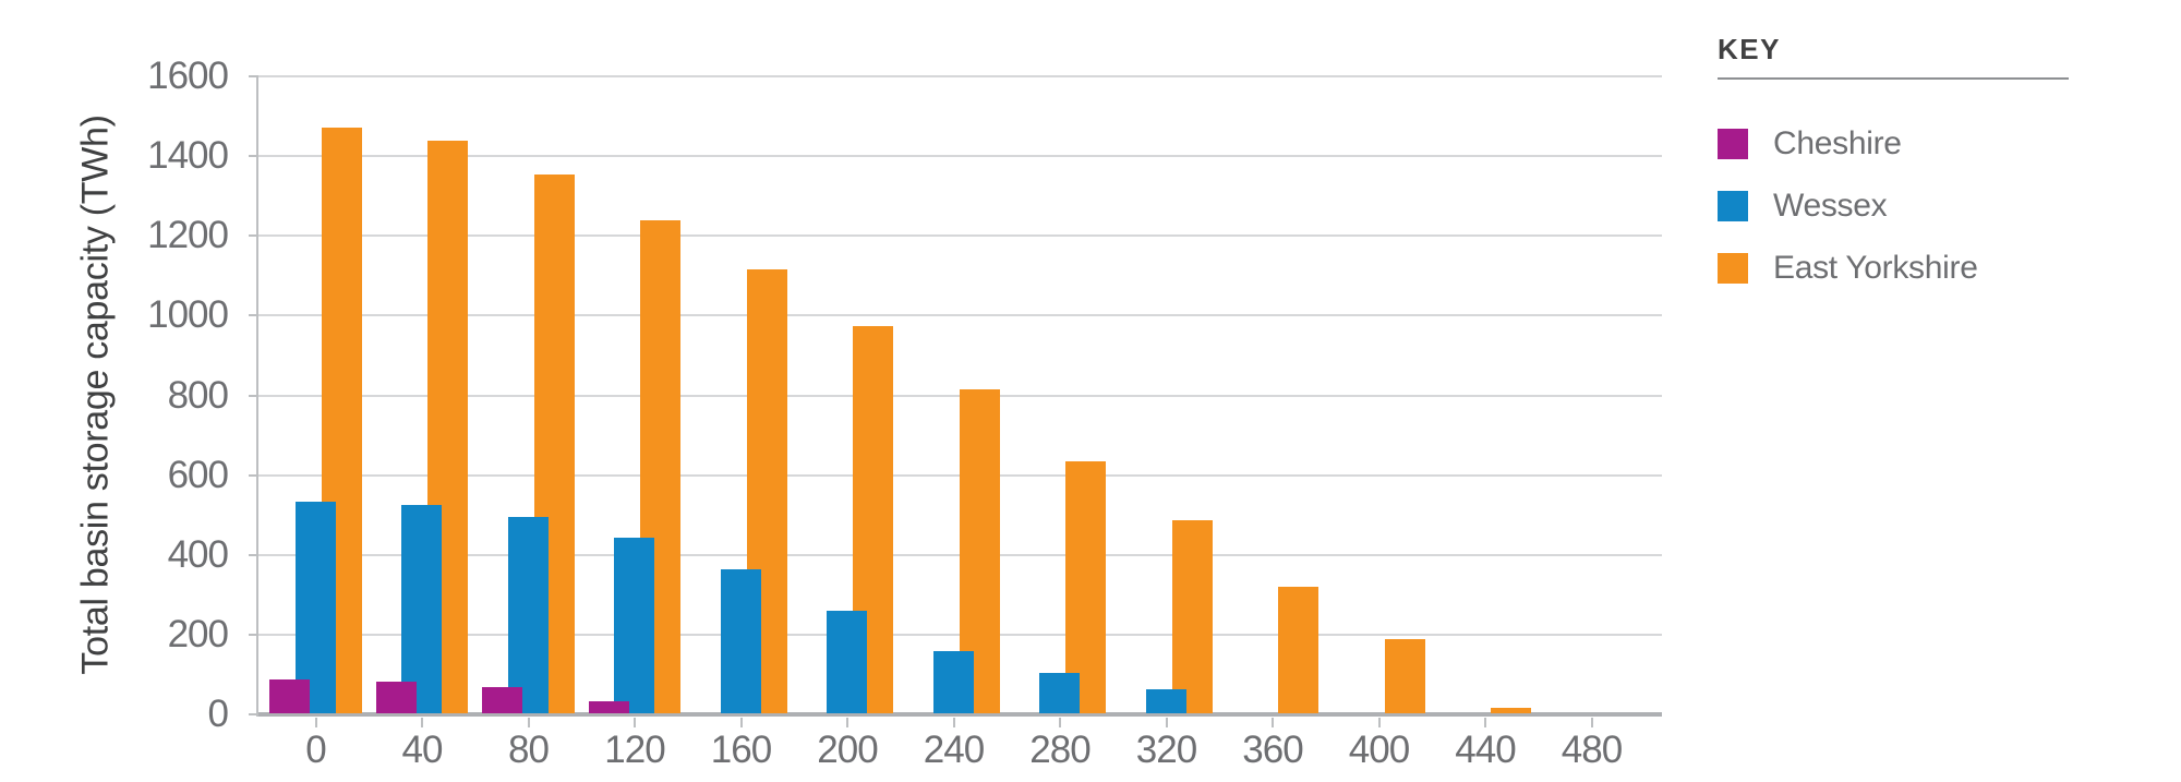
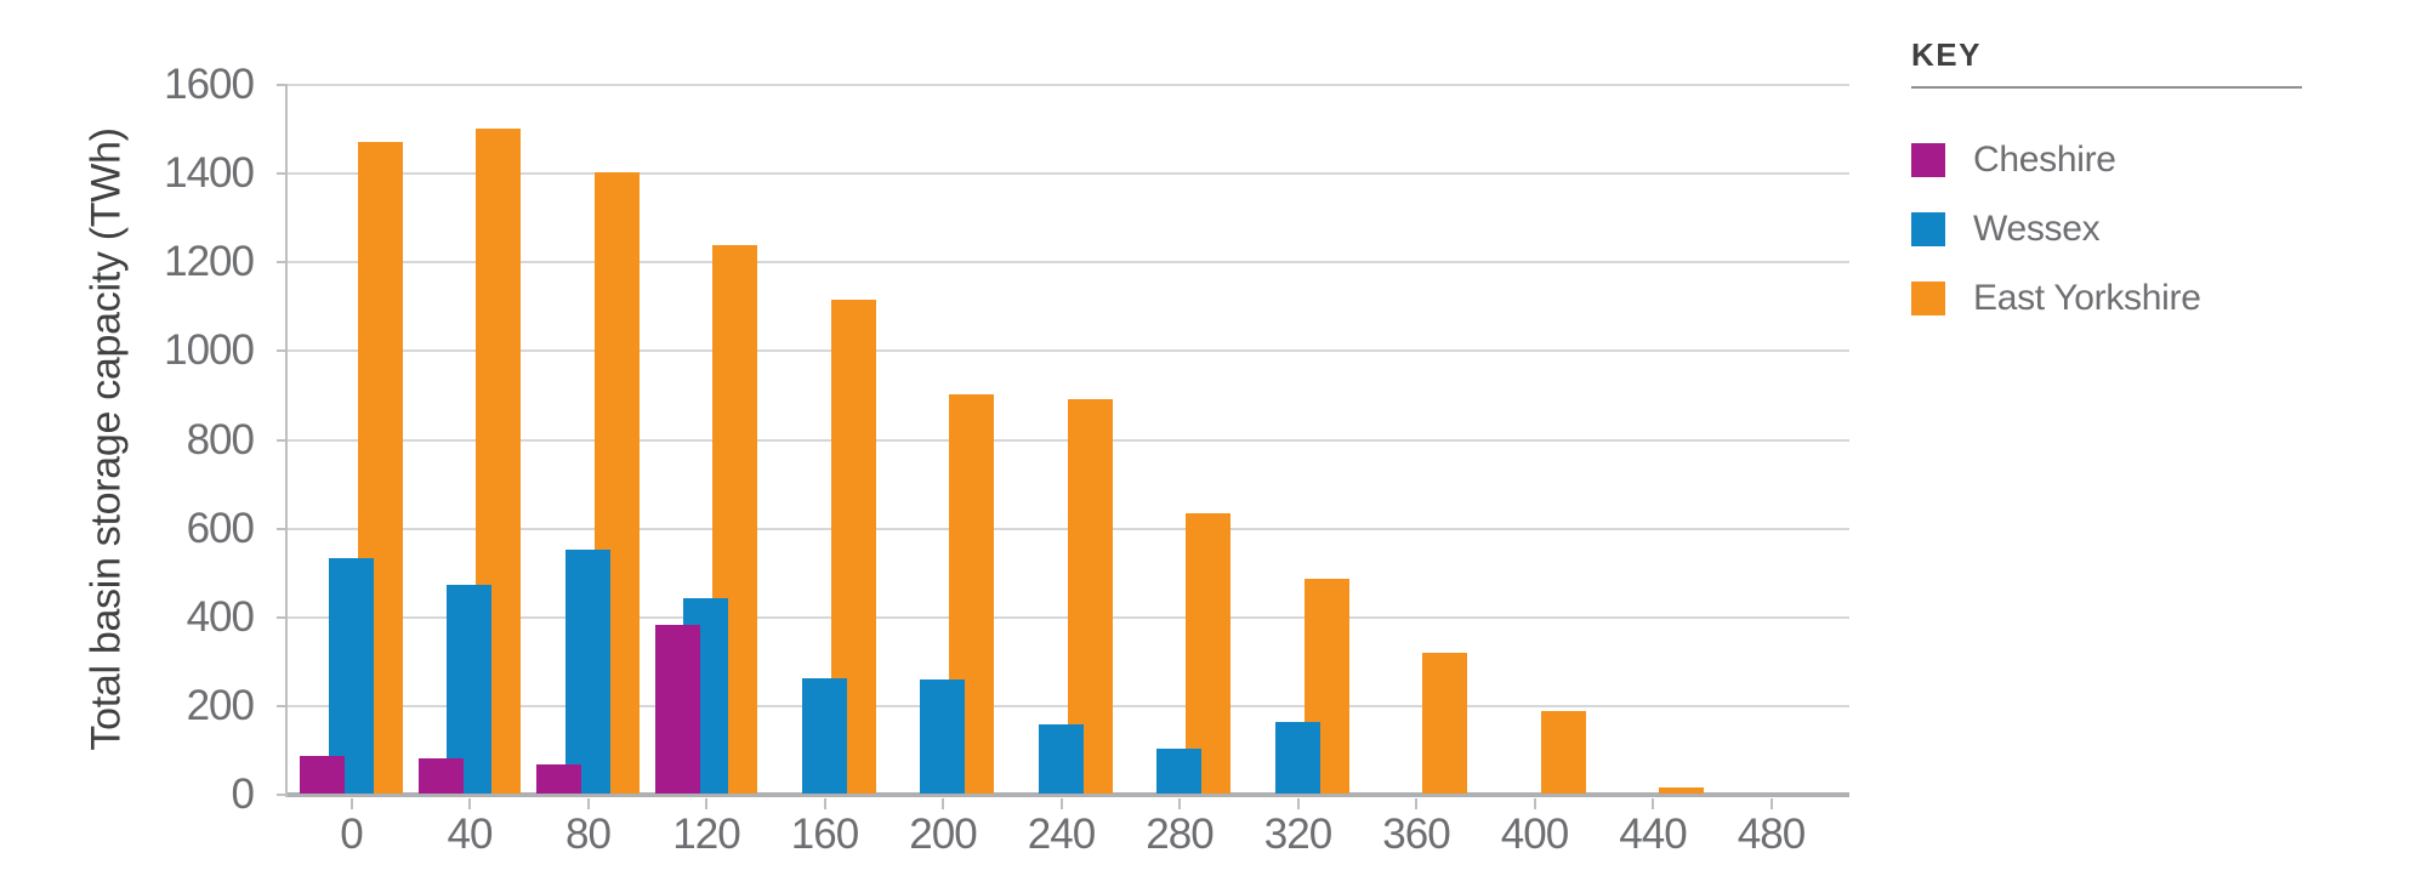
Wessex/40: 520 -> 470
East Yorkshire/40: 1440 -> 1500
Wessex/80: 490 -> 550
East Yorkshire/80: 1350 -> 1400
Cheshire/120: 30 -> 380
Wessex/160: 360 -> 260
East Yorkshire/200: 970 -> 900
East Yorkshire/240: 810 -> 890
Wessex/320: 60 -> 160
